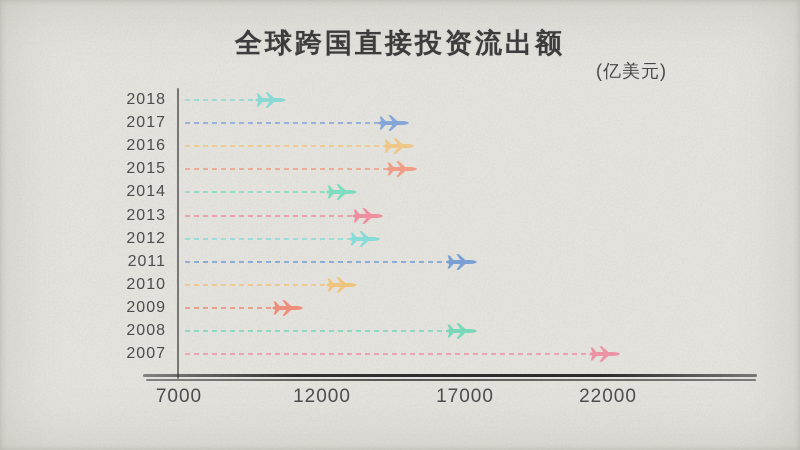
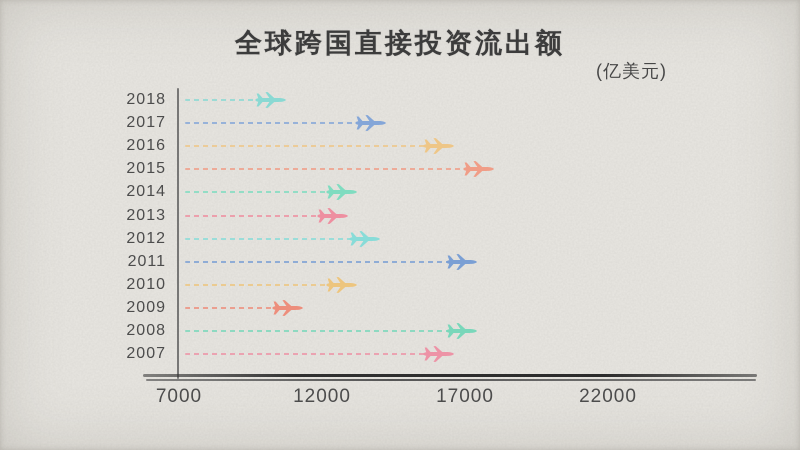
2017: 14500 -> 13700
2016: 14700 -> 16100
2015: 14800 -> 17500
2013: 13600 -> 12400
2007: 21900 -> 16100
